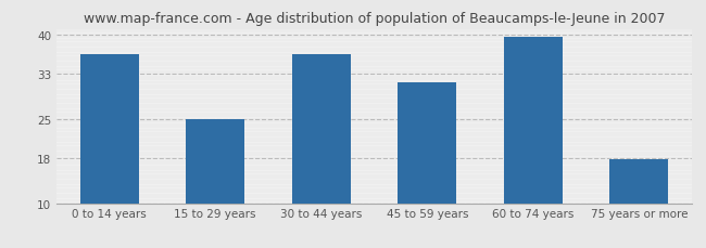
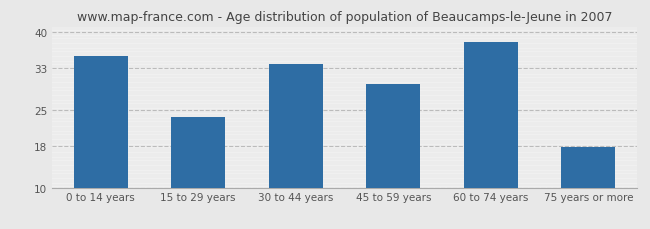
0 to 14 years: 36.5 -> 35.4
15 to 29 years: 25.0 -> 23.6
30 to 44 years: 36.5 -> 33.8
45 to 59 years: 31.5 -> 30.0
60 to 74 years: 39.5 -> 38.0
